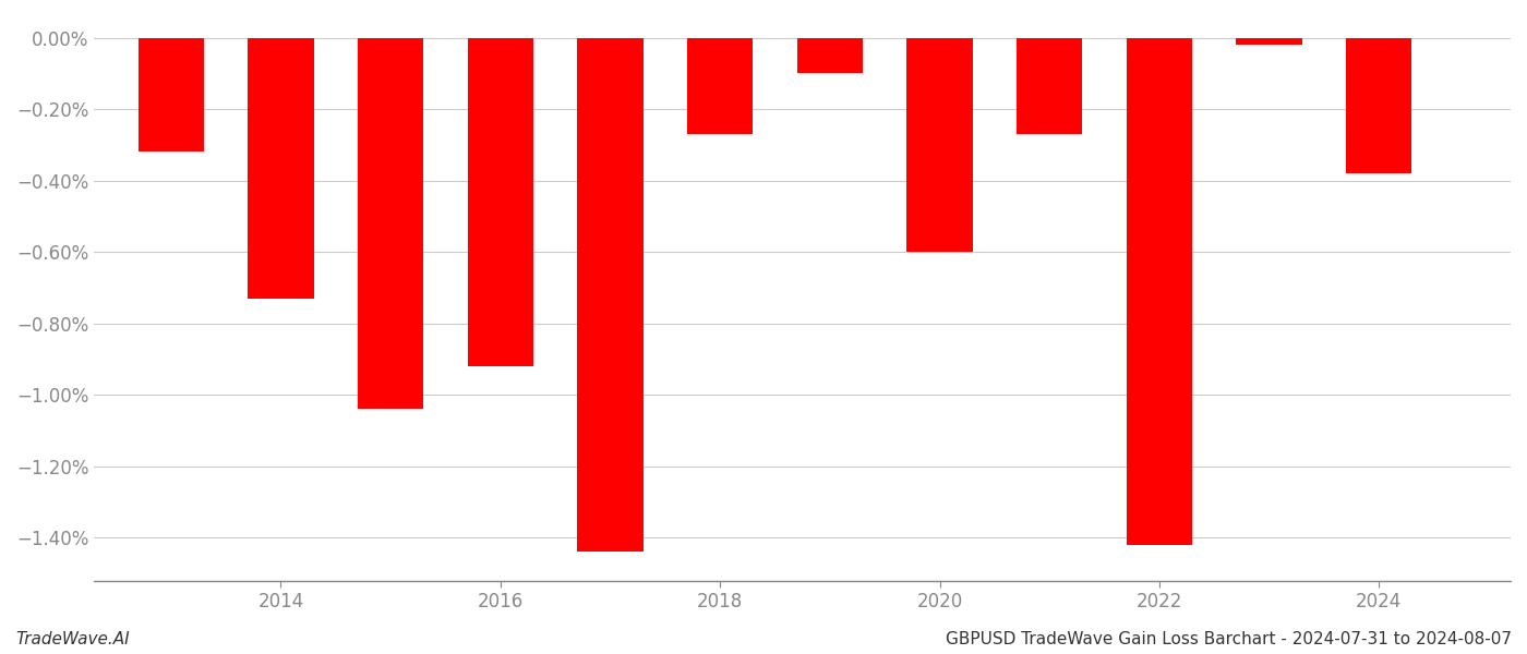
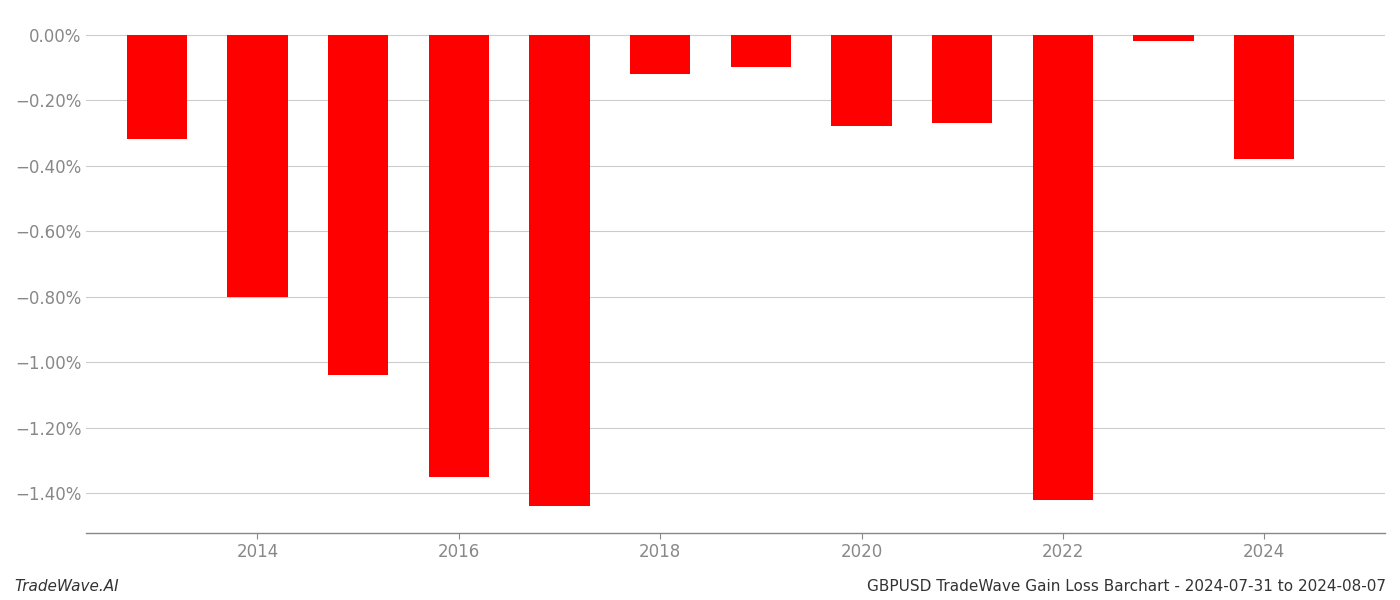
2014: -0.73% -> -0.80%
2016: -0.92% -> -1.35%
2018: -0.27% -> -0.12%
2020: -0.60% -> -0.28%
